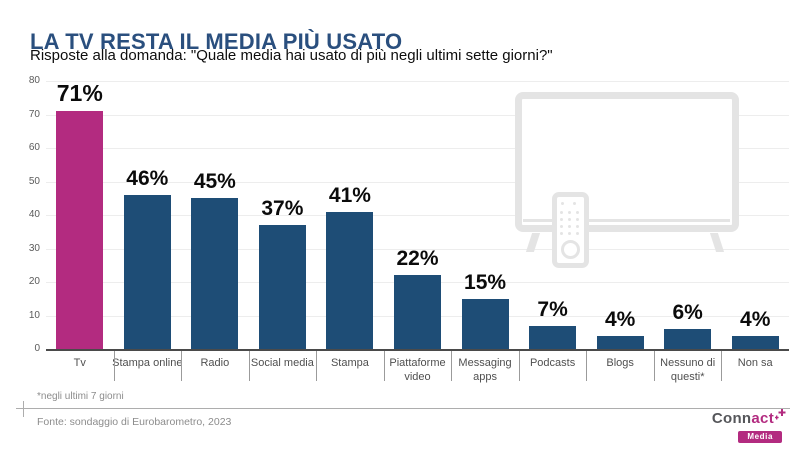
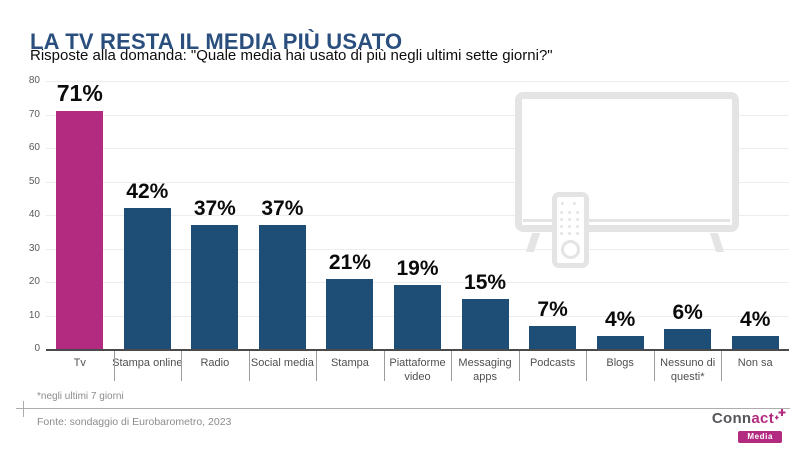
Stampa online: 46% -> 42%
Radio: 45% -> 37%
Stampa: 41% -> 21%
Piattaforme video: 22% -> 19%
